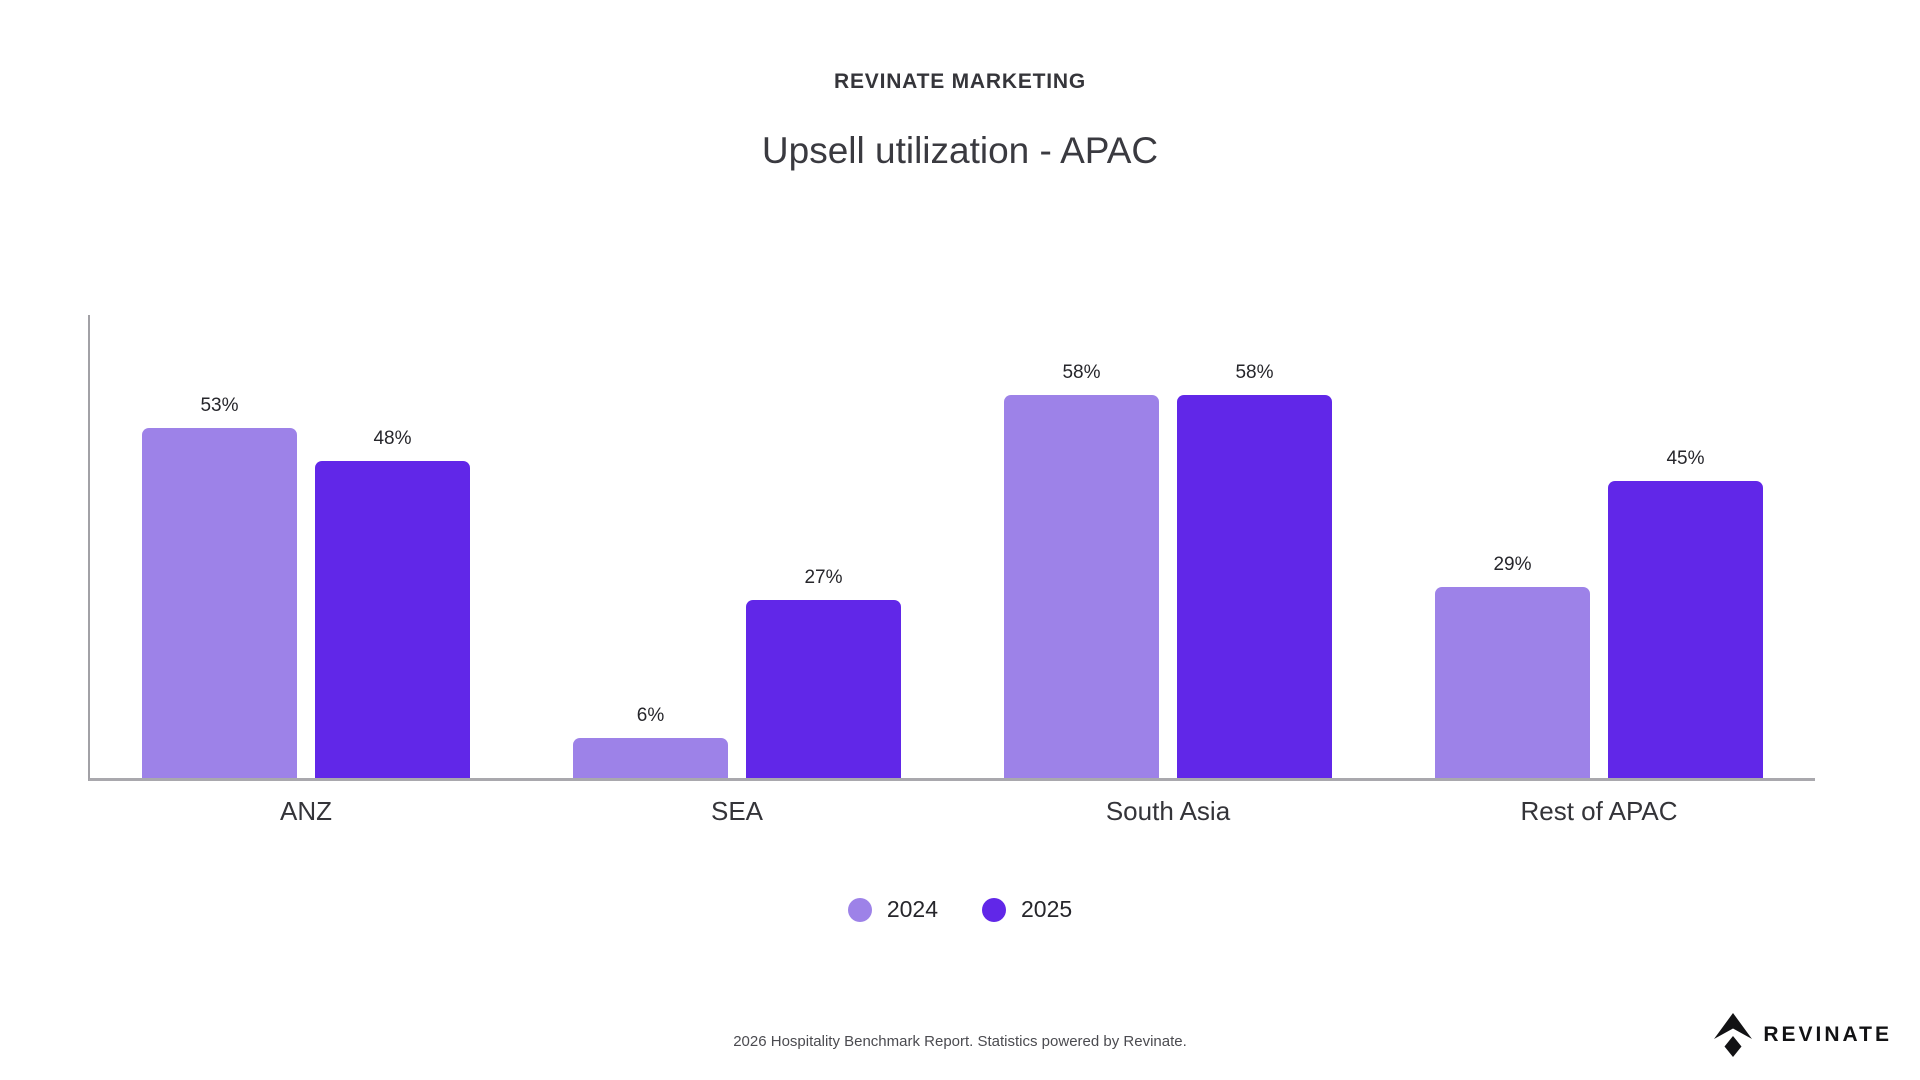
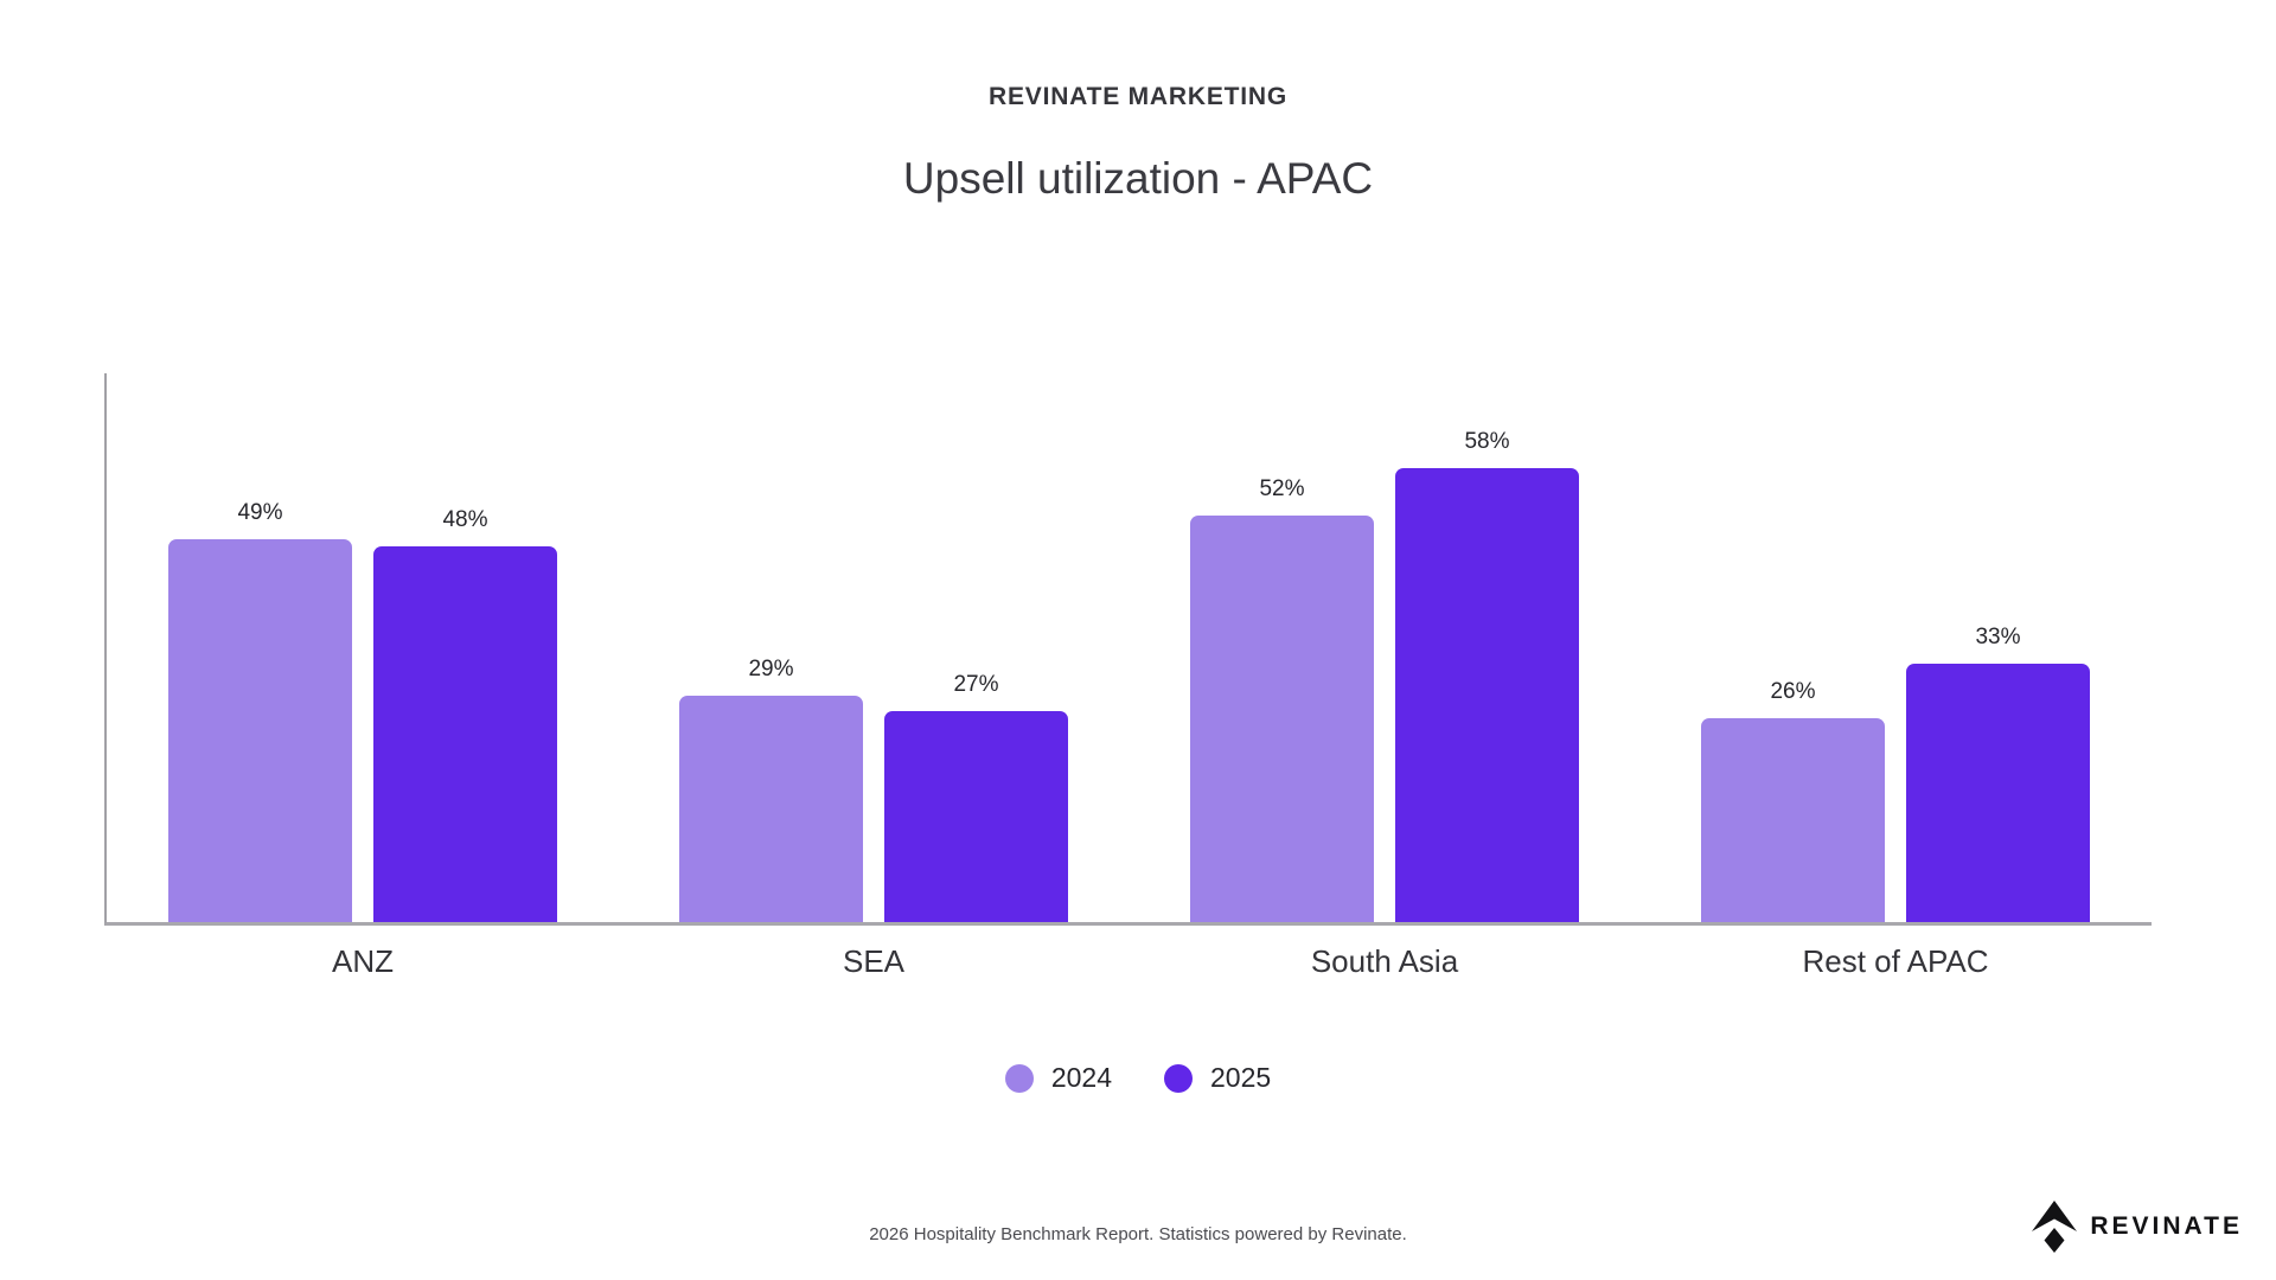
2024/ANZ: 53% -> 49%
2024/SEA: 6% -> 29%
2024/South Asia: 58% -> 52%
2024/Rest of APAC: 29% -> 26%
2025/Rest of APAC: 45% -> 33%
